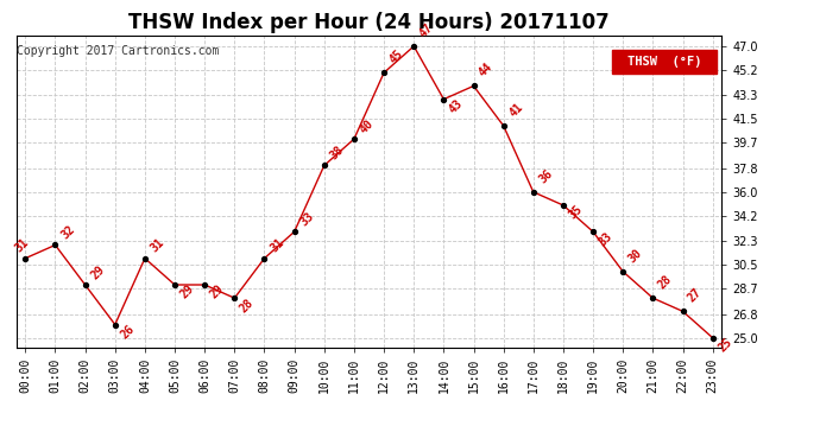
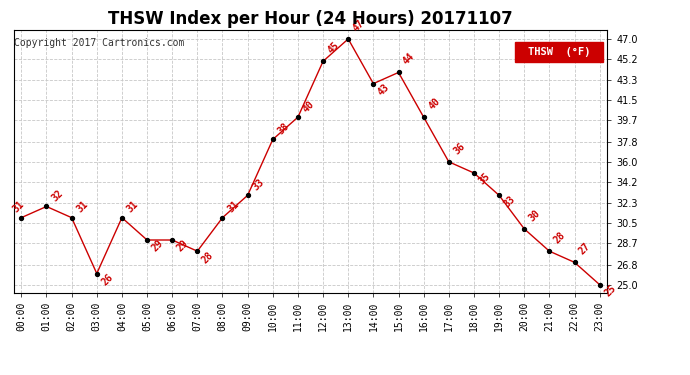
02:00: 29 -> 31
16:00: 41 -> 40
